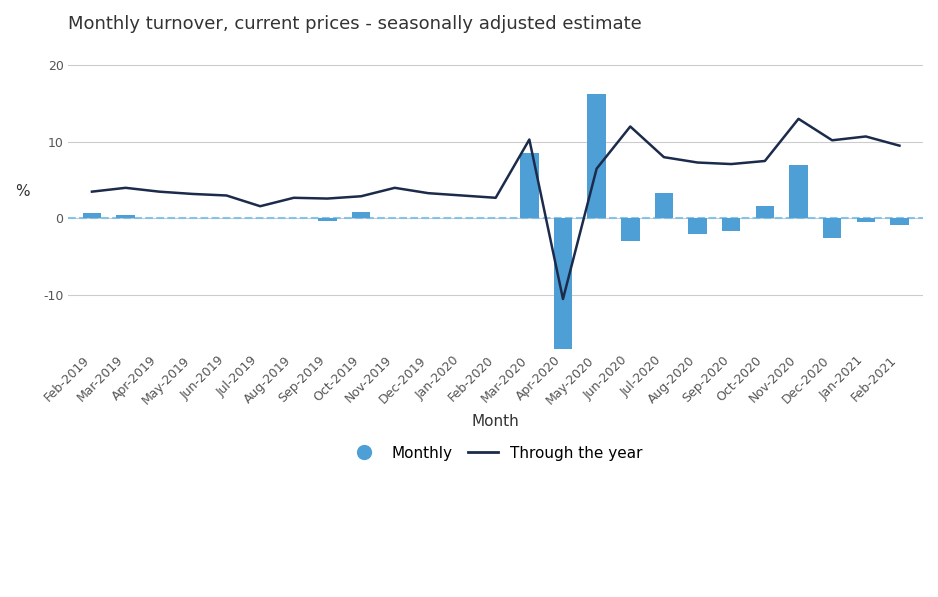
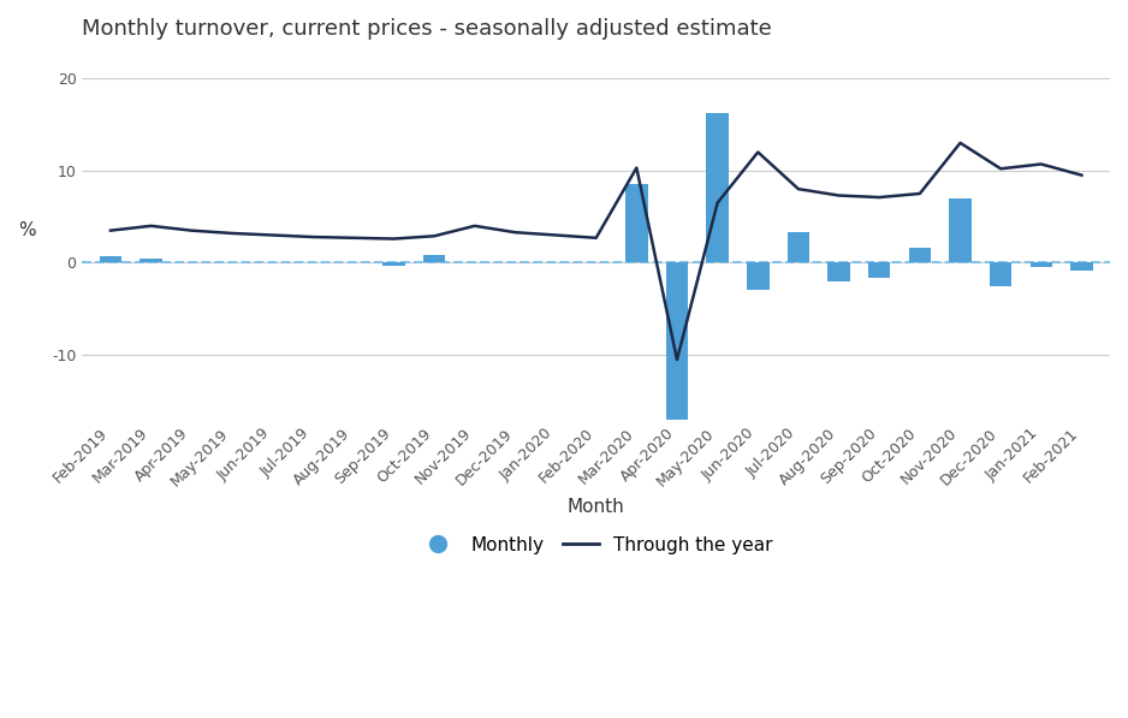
Through the year/Jul-2019: 1.6 -> 2.8
